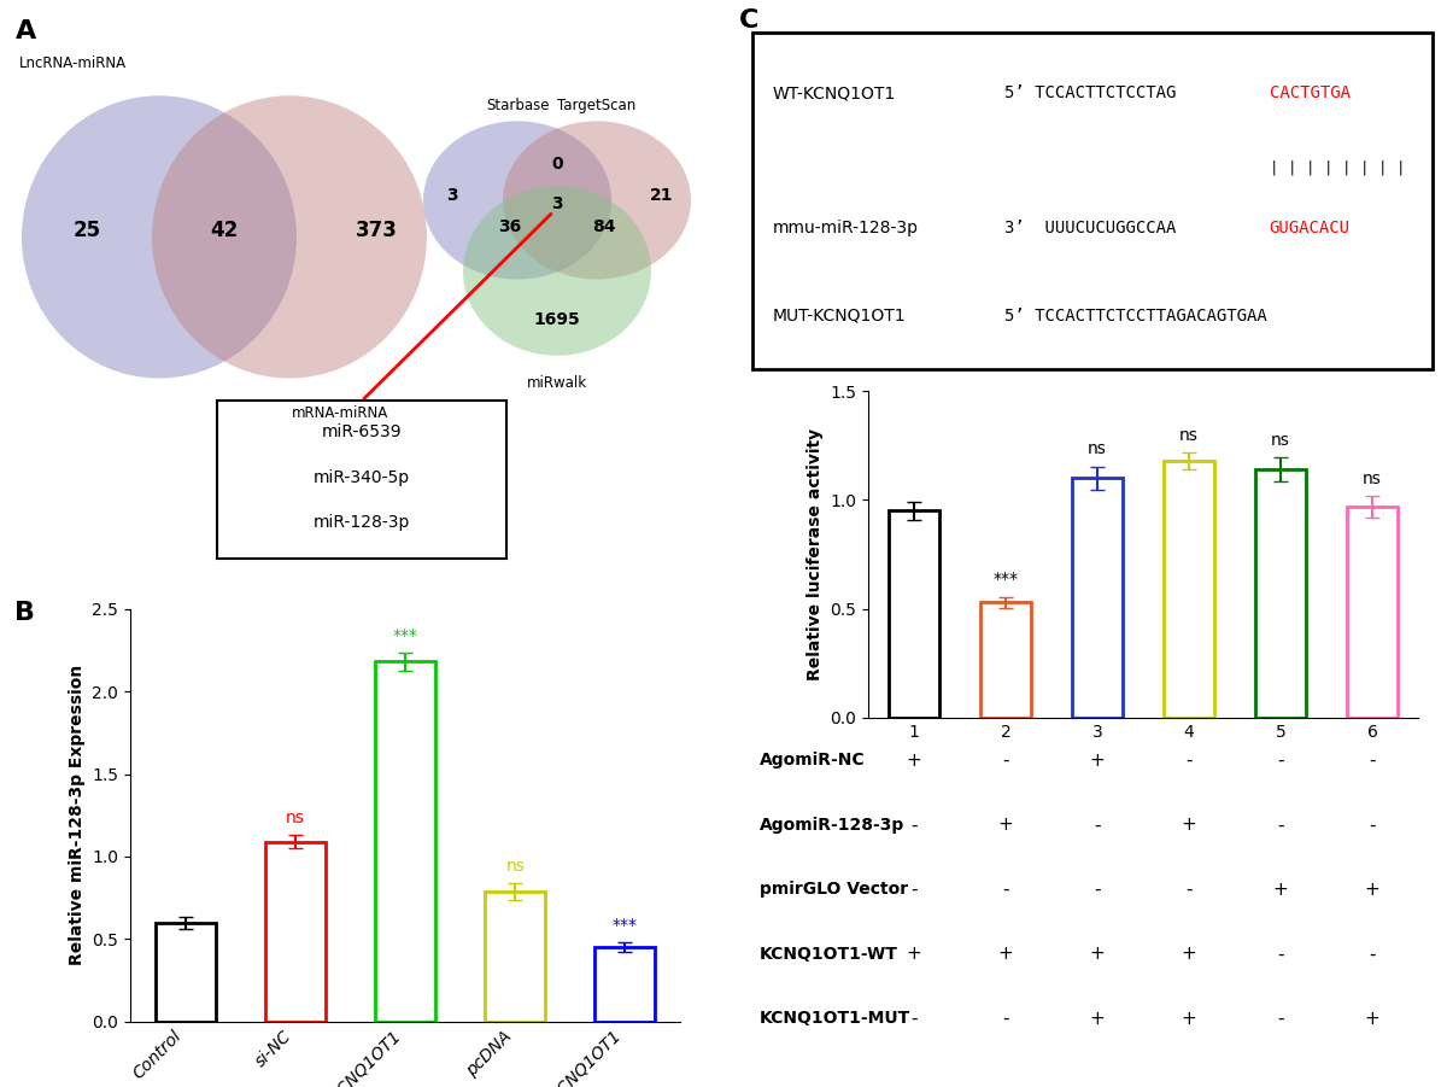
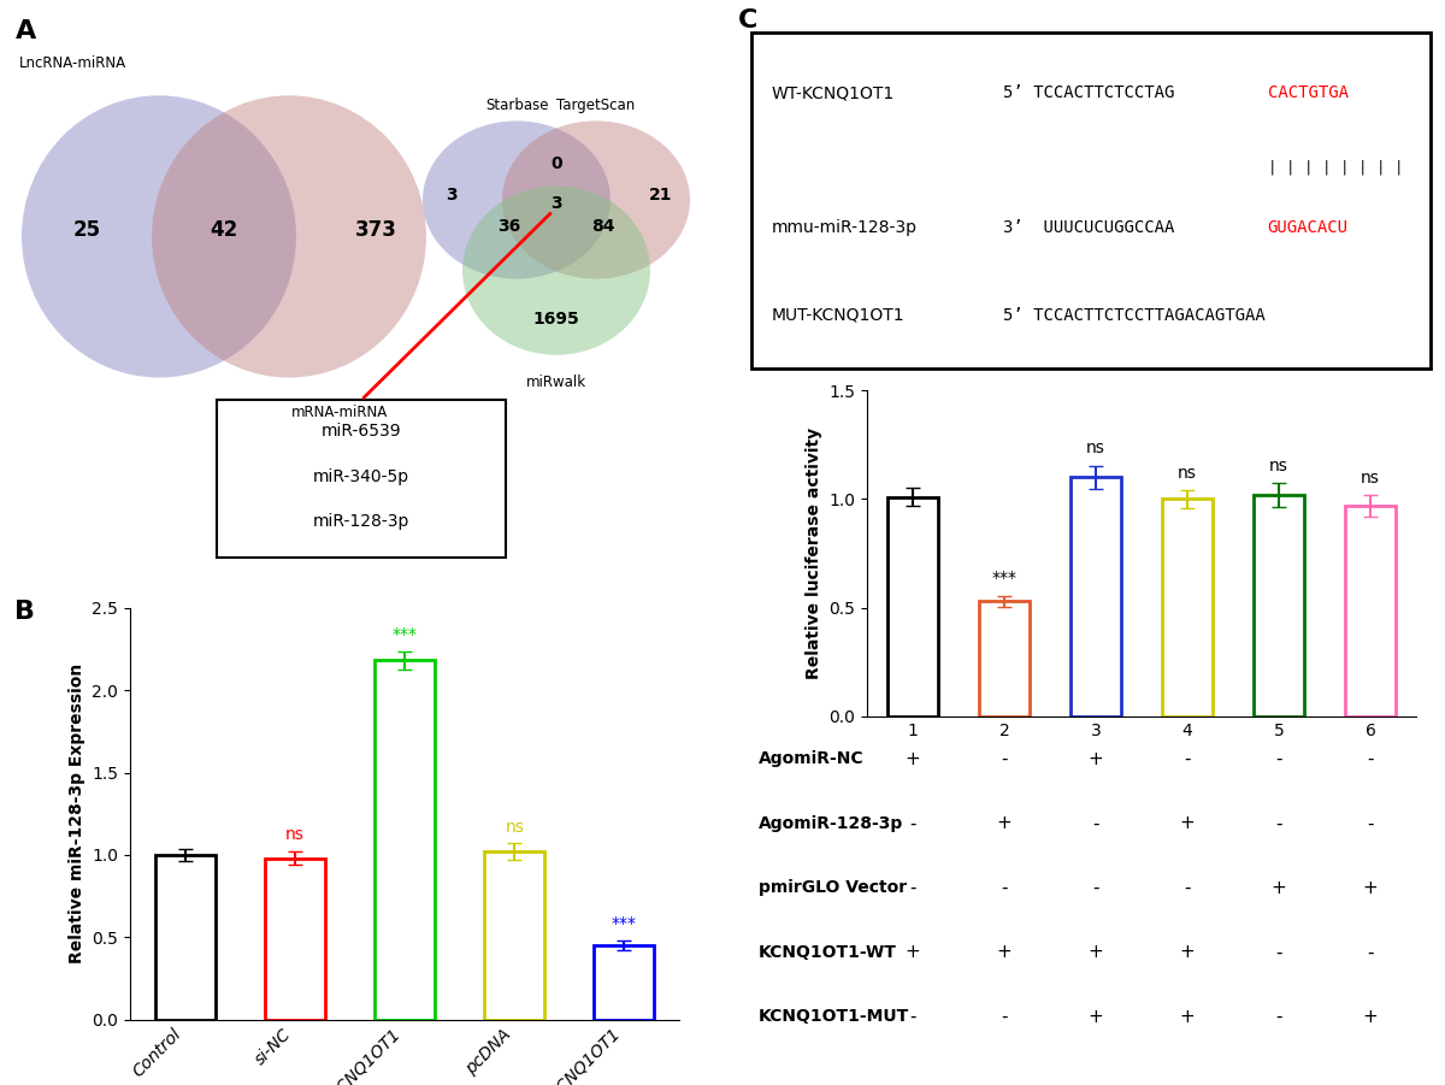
1: 0.95 -> 1.01
4: 1.18 -> 1.00
5: 1.14 -> 1.02
Control: 0.60 -> 1.00
si-NC: 1.09 -> 0.98
pcDNA: 0.79 -> 1.02
